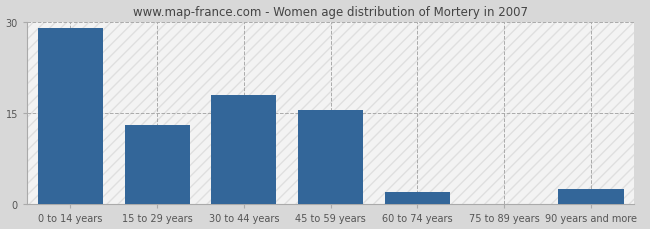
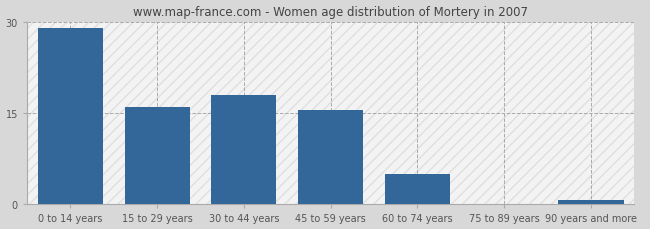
15 to 29 years: 13.0 -> 16.0
60 to 74 years: 2.0 -> 5.0
90 years and more: 2.6 -> 0.8
